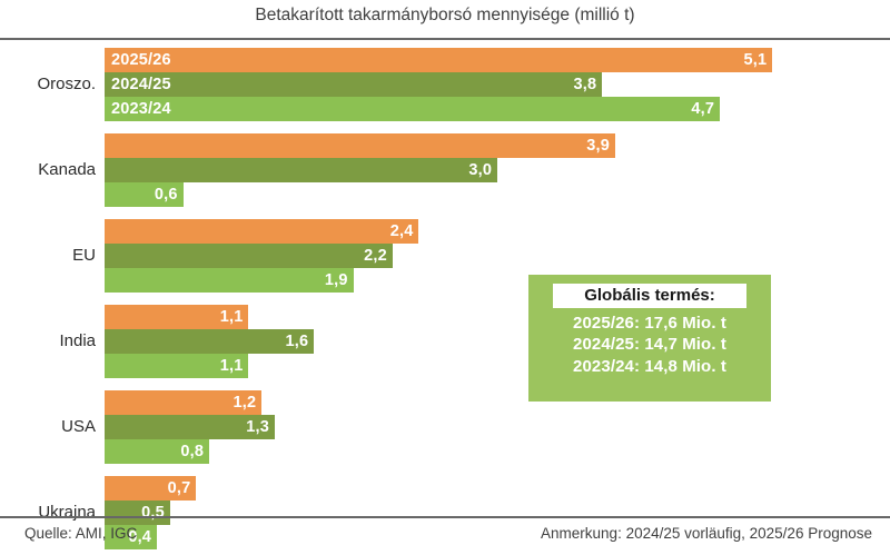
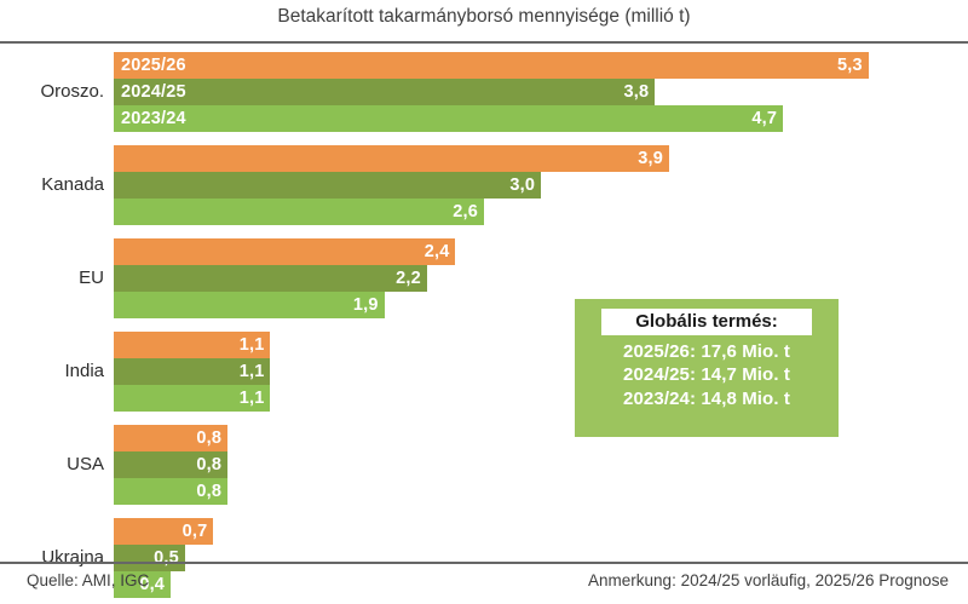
2025/26/Oroszo.: 5,1 -> 5,3
2023/24/Kanada: 0,6 -> 2,6
2024/25/India: 1,6 -> 1,1
2025/26/USA: 1,2 -> 0,8
2024/25/USA: 1,3 -> 0,8
